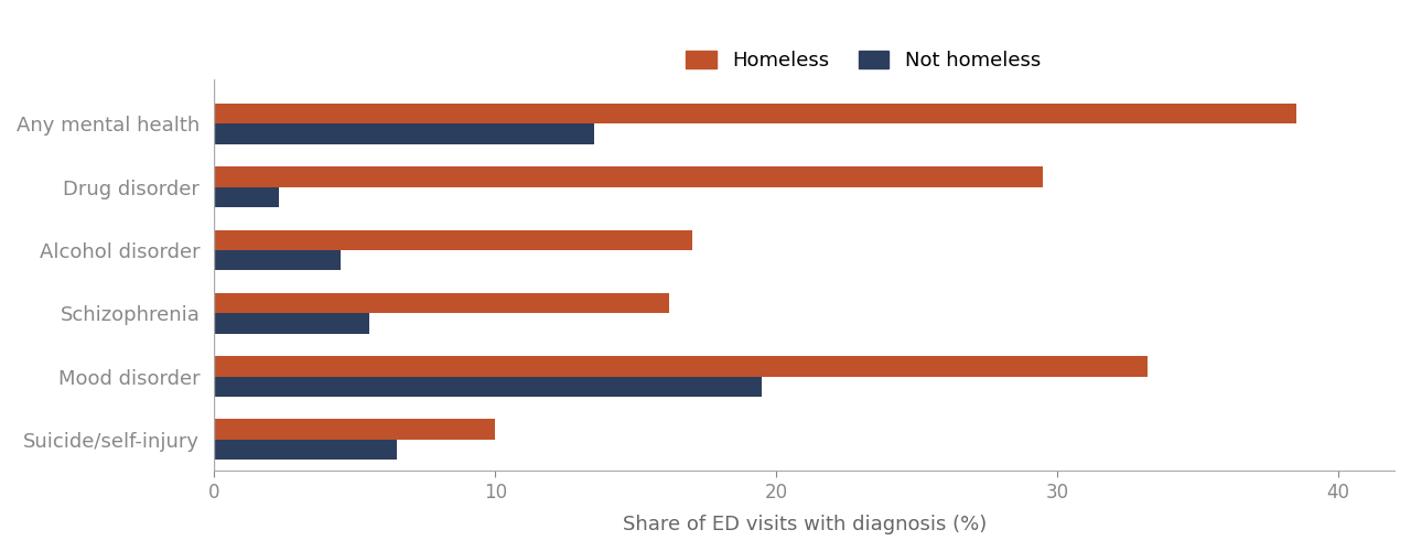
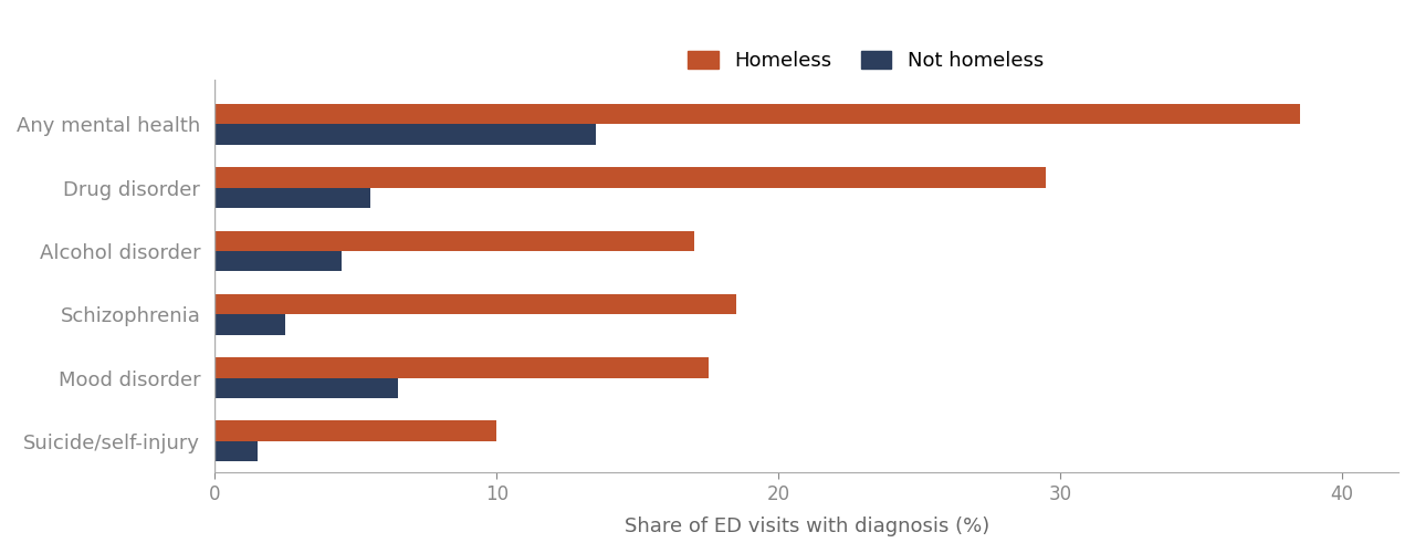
Not homeless/Drug disorder: 2.3 -> 5.5
Homeless/Schizophrenia: 16.2 -> 18.5
Not homeless/Schizophrenia: 5.5 -> 2.5
Homeless/Mood disorder: 33.2 -> 17.5
Not homeless/Mood disorder: 19.5 -> 6.5
Not homeless/Suicide/self-injury: 6.5 -> 1.5
